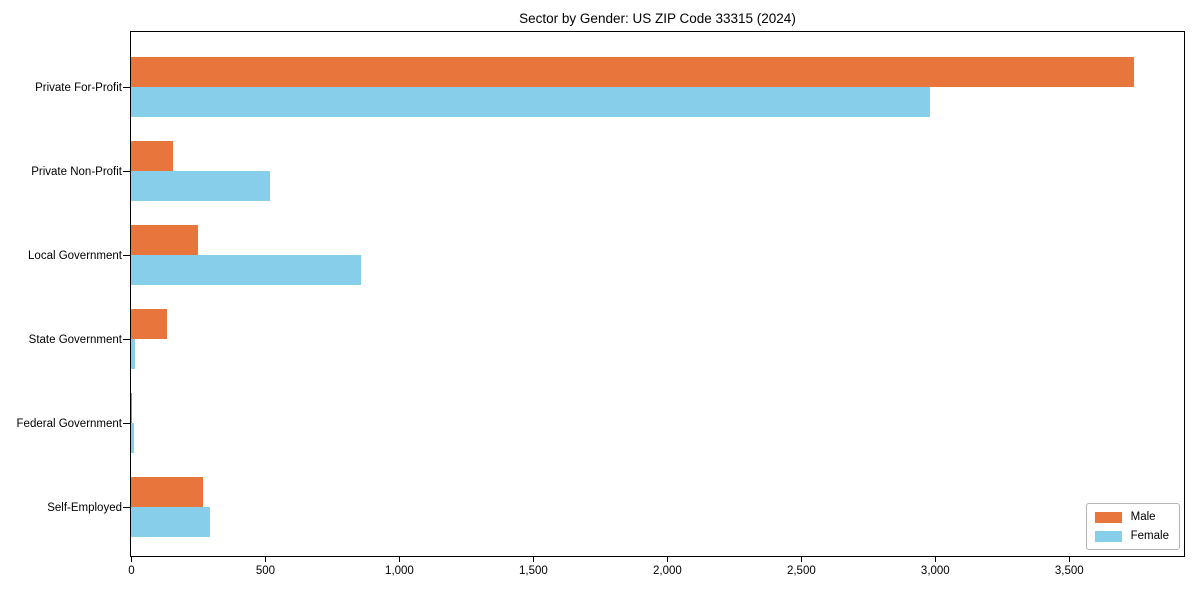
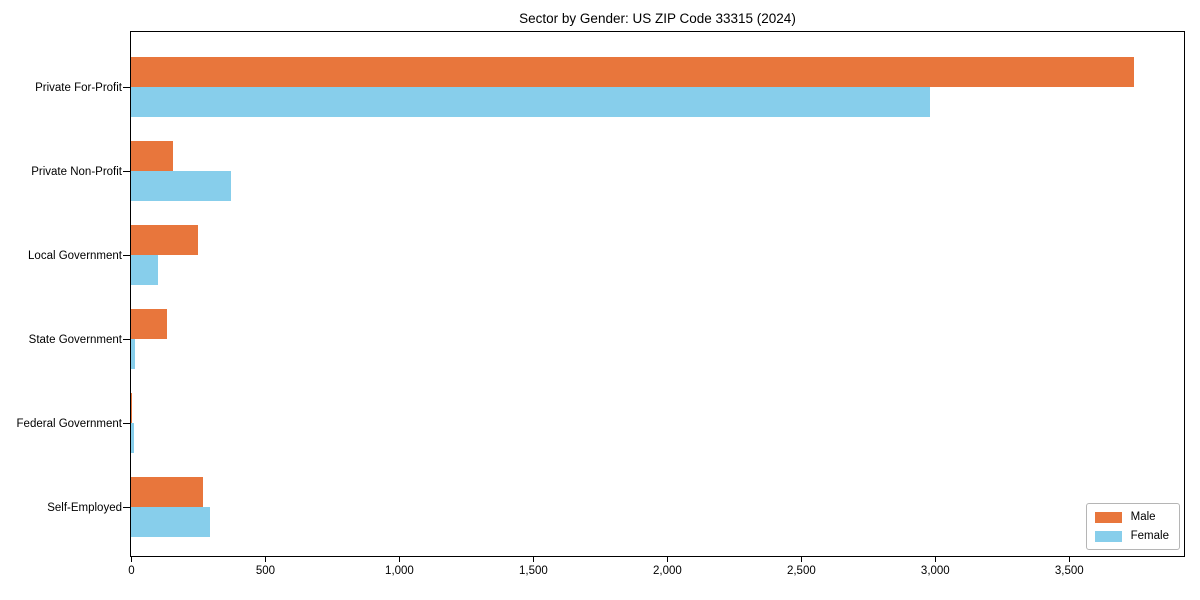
Female/Private Non-Profit: 520 -> 370
Female/Local Government: 860 -> 100
